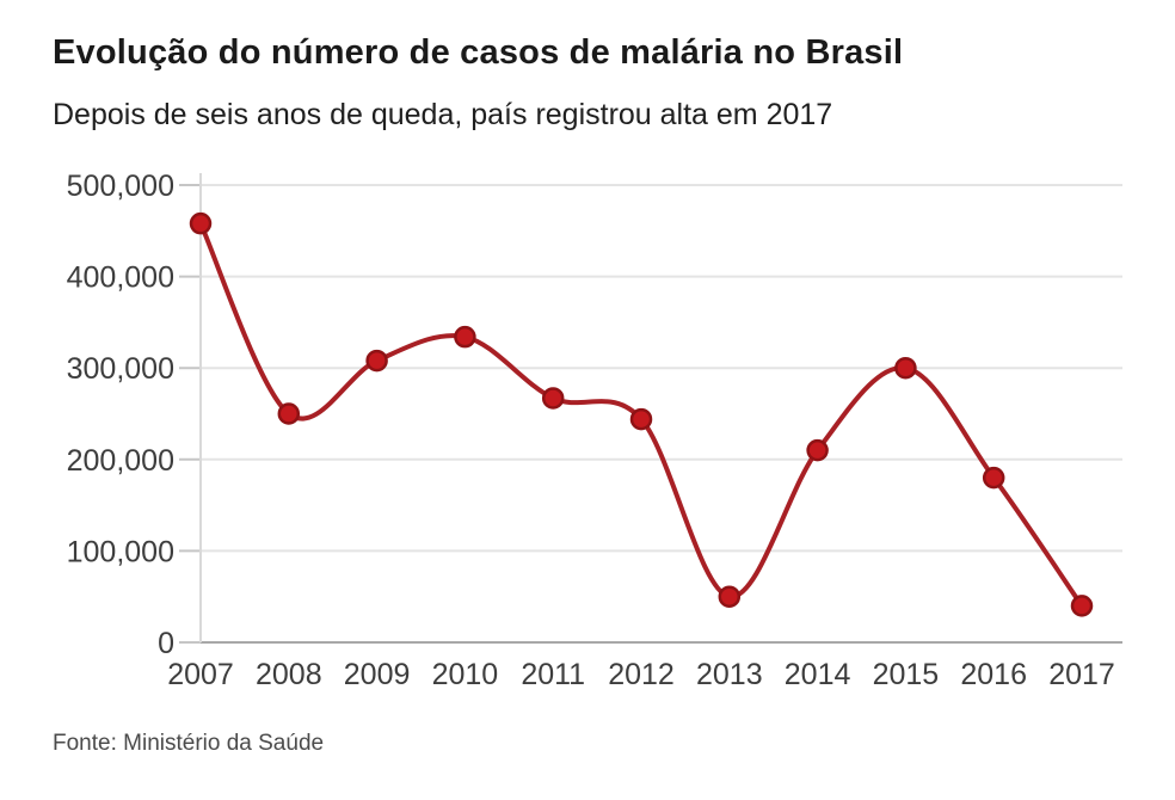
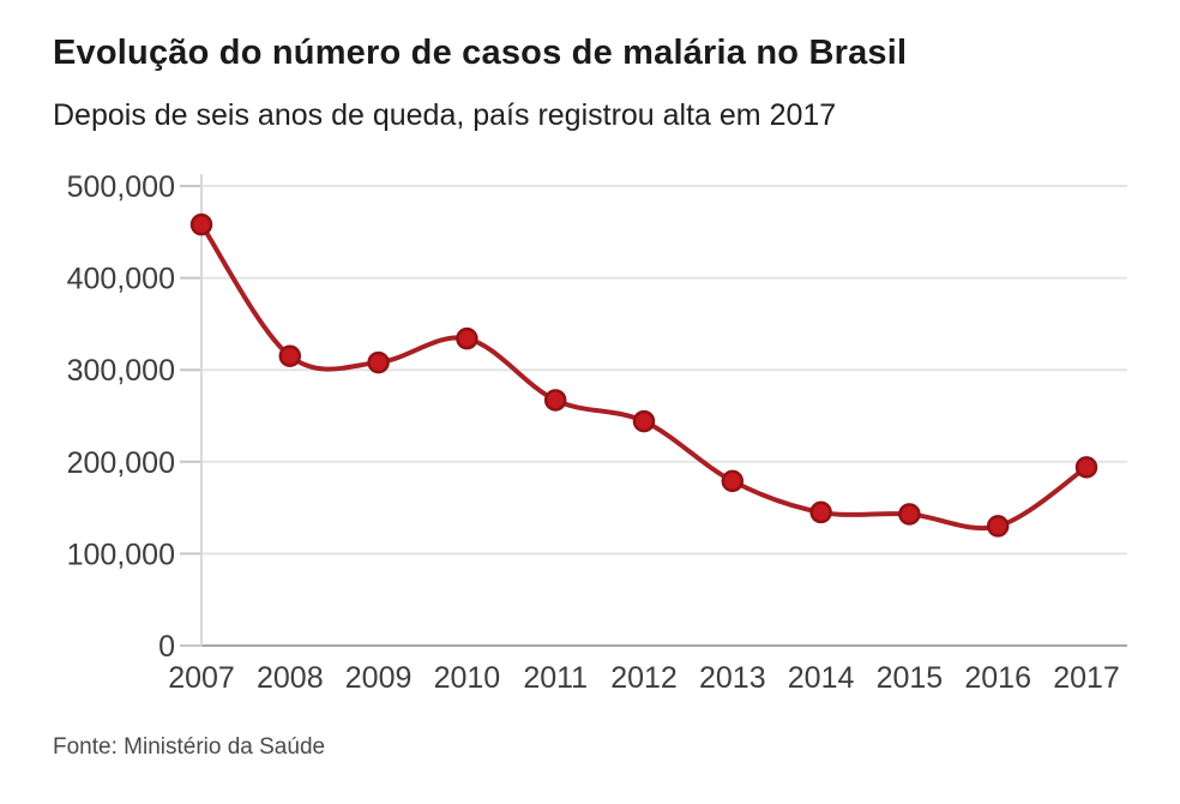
2008: 250000 -> 320000
2013: 50000 -> 180000
2014: 210000 -> 140000
2015: 300000 -> 140000
2016: 180000 -> 130000
2017: 40000 -> 190000
